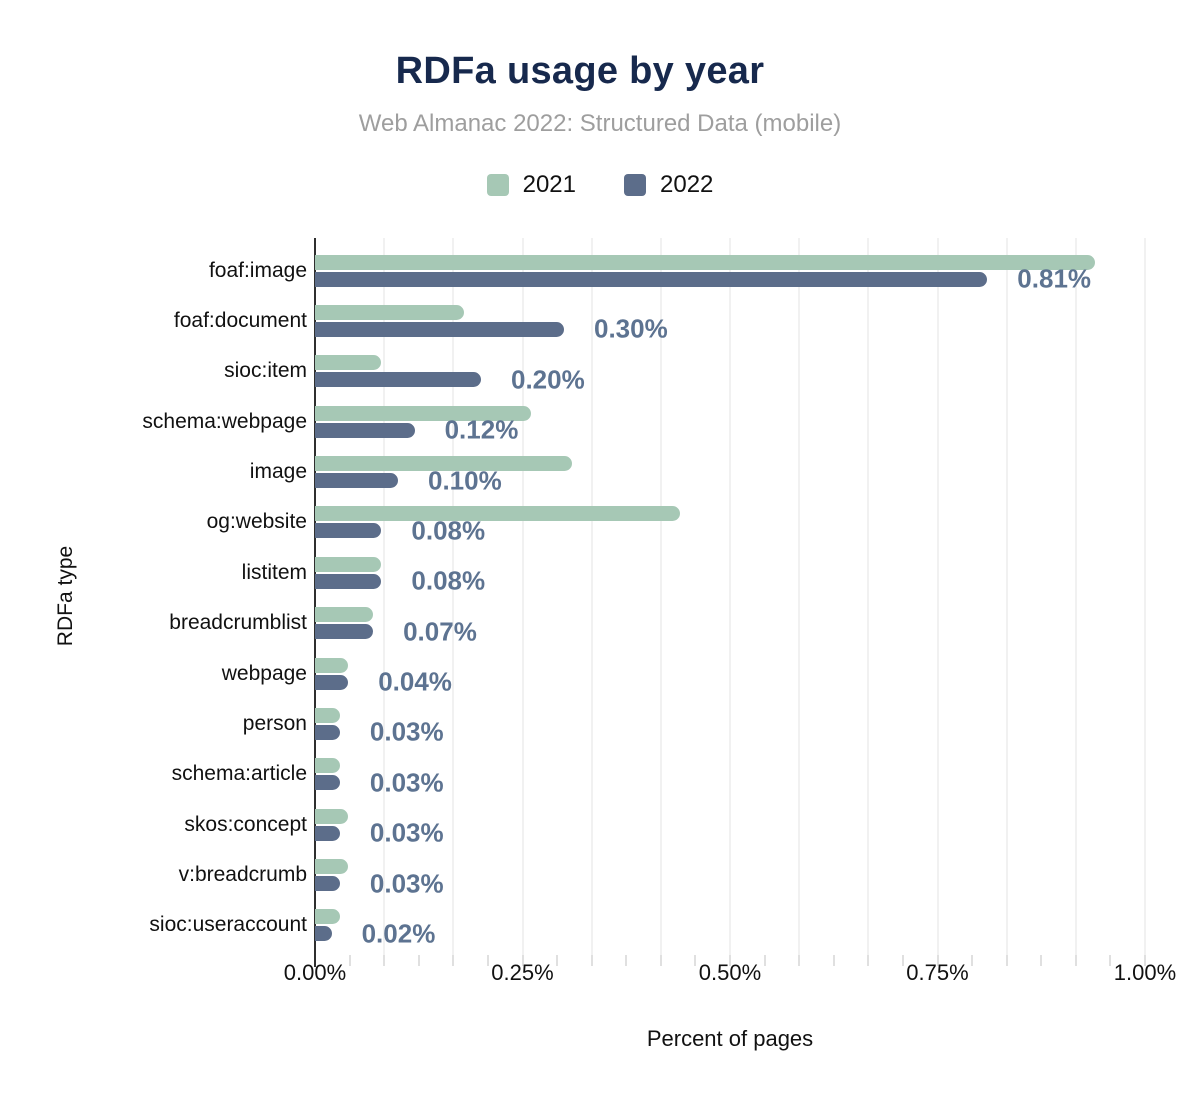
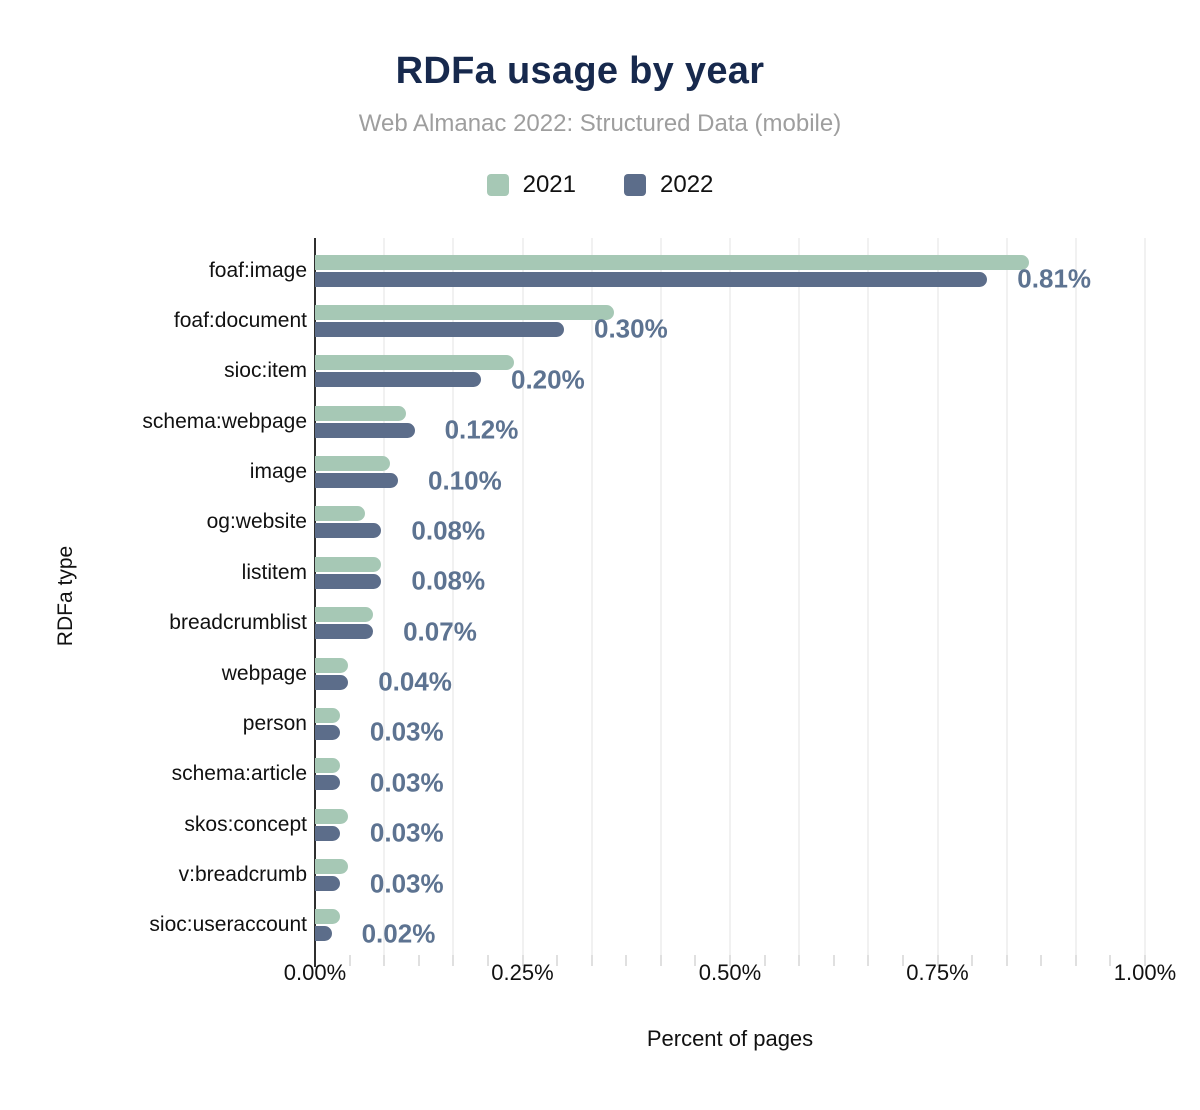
2021/foaf:image: 0.94% -> 0.86%
2021/foaf:document: 0.18% -> 0.36%
2021/sioc:item: 0.08% -> 0.24%
2021/schema:webpage: 0.26% -> 0.11%
2021/image: 0.31% -> 0.09%
2021/og:website: 0.44% -> 0.06%
